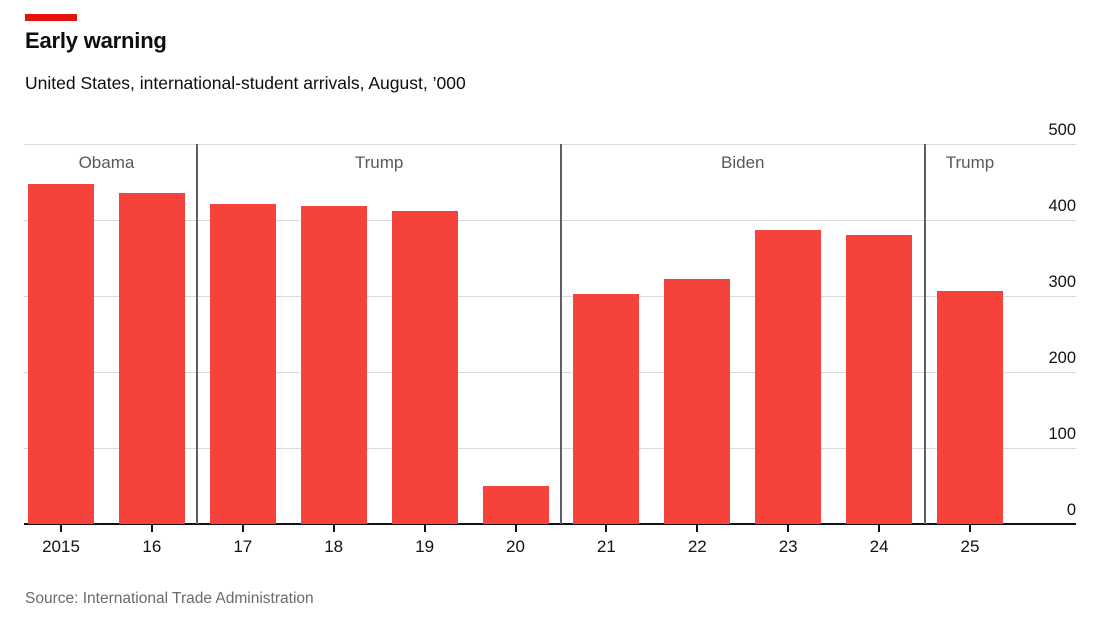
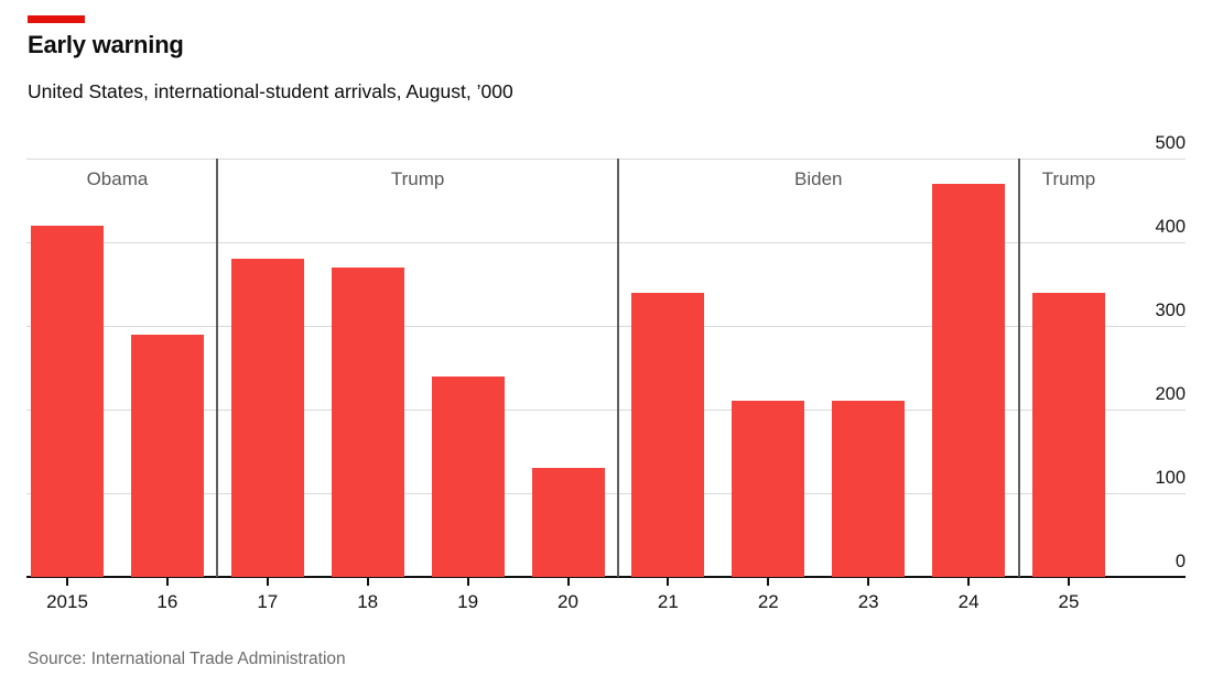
2015: 450 -> 420
16: 440 -> 290
17: 420 -> 380
18: 420 -> 370
19: 410 -> 240
20: 50 -> 130
21: 300 -> 340
22: 320 -> 210
23: 390 -> 210
24: 380 -> 470
25: 310 -> 340
